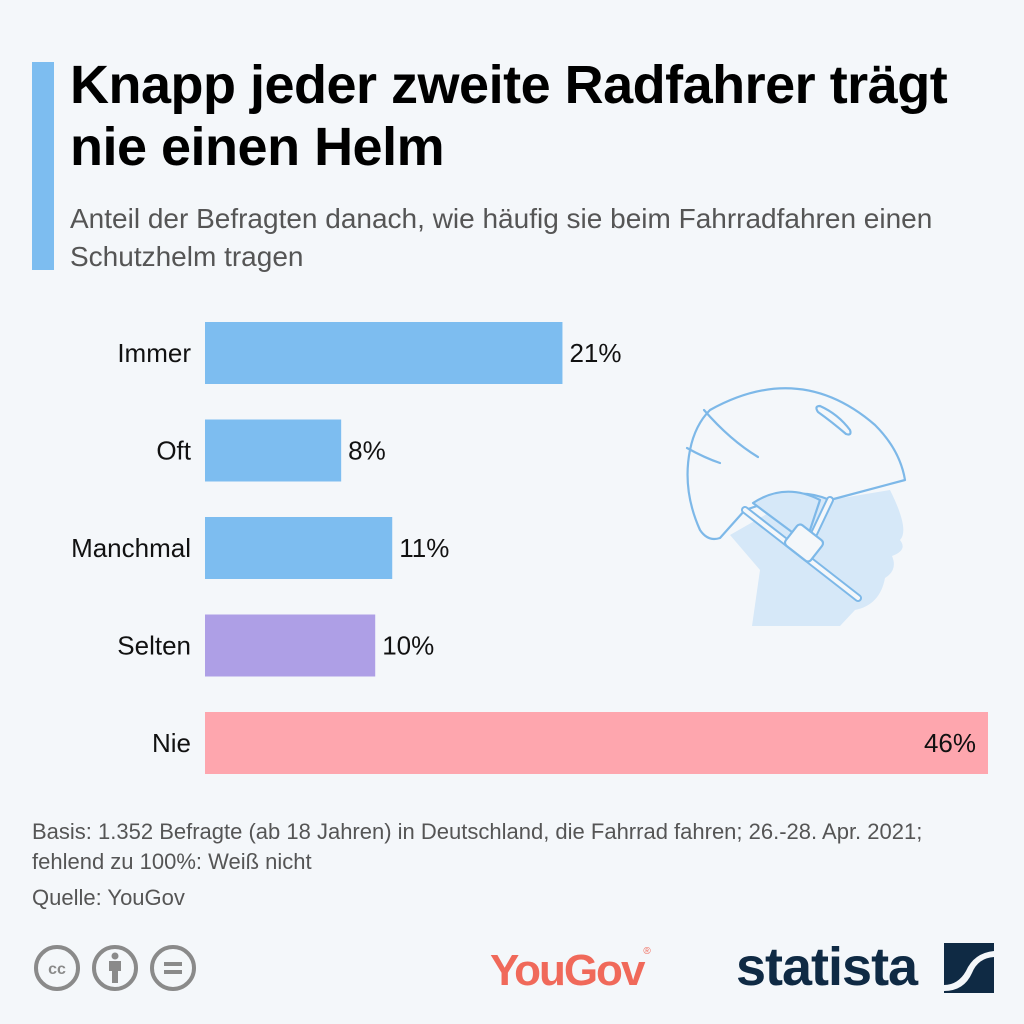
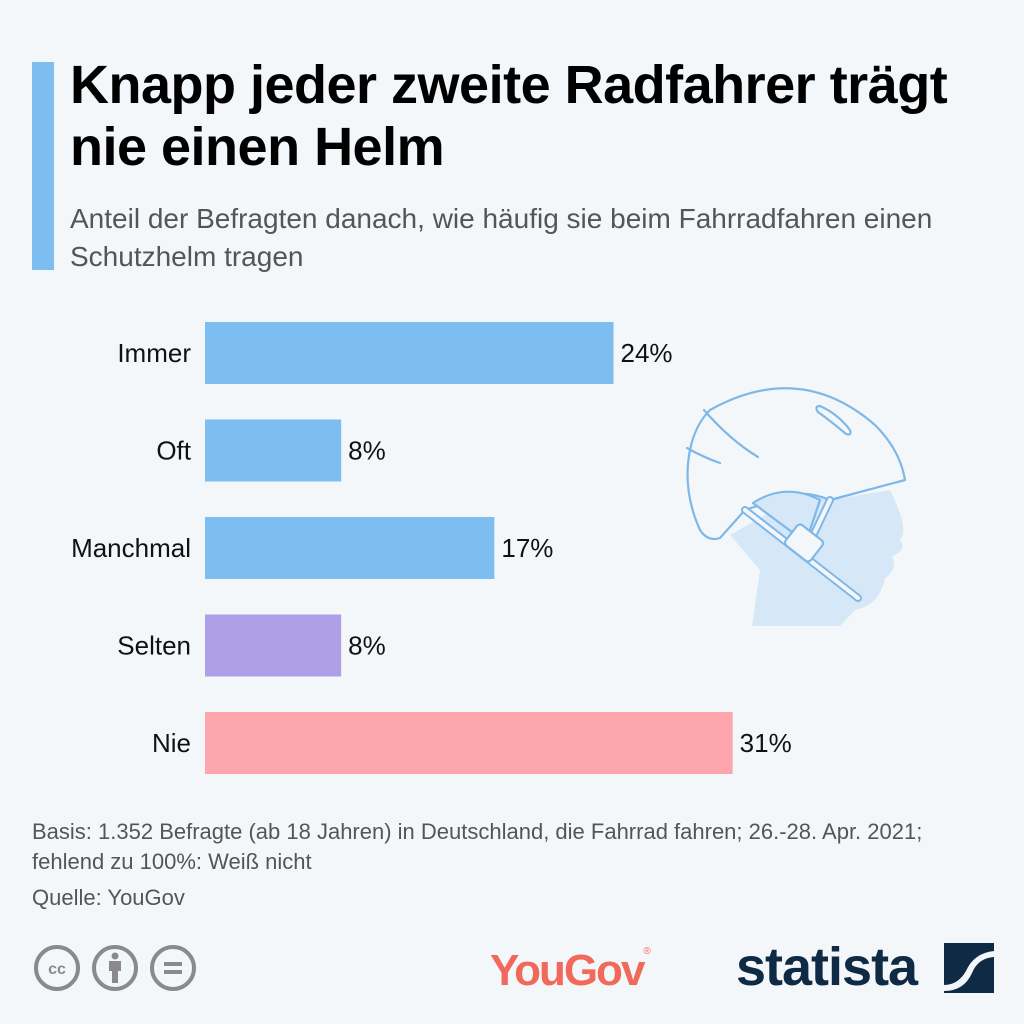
Immer: 21% -> 24%
Manchmal: 11% -> 17%
Selten: 10% -> 8%
Nie: 46% -> 31%
